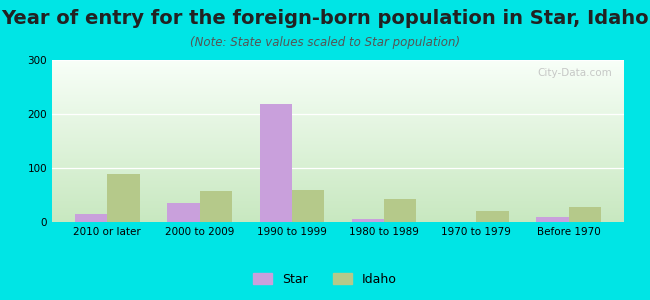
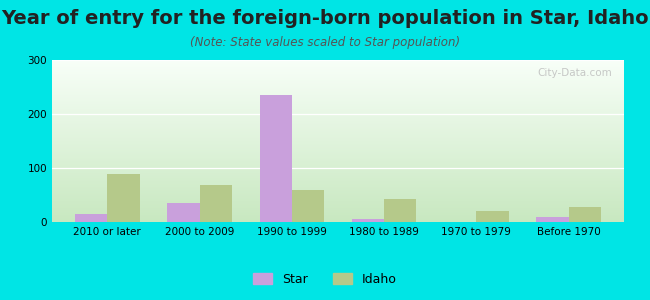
Idaho/2000 to 2009: 58 -> 68
Star/1990 to 1999: 218 -> 235
